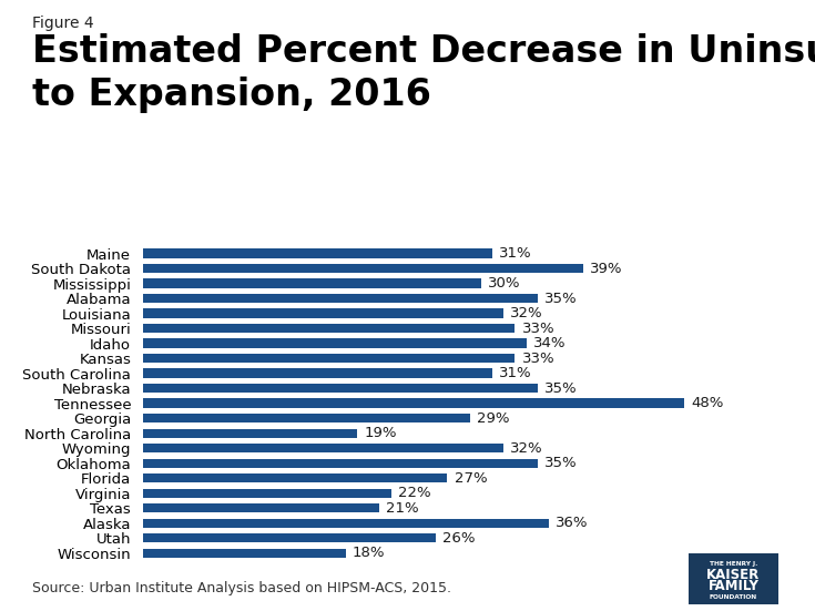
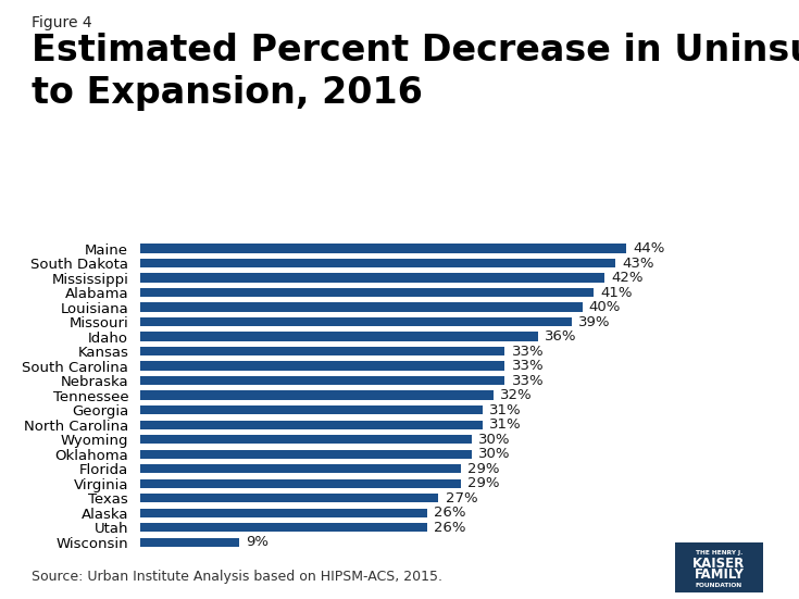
Maine: 31% -> 44%
South Dakota: 39% -> 43%
Mississippi: 30% -> 42%
Alabama: 35% -> 41%
Louisiana: 32% -> 40%
Missouri: 33% -> 39%
Idaho: 34% -> 36%
South Carolina: 31% -> 33%
Nebraska: 35% -> 33%
Tennessee: 48% -> 32%
Georgia: 29% -> 31%
North Carolina: 19% -> 31%
Wyoming: 32% -> 30%
Oklahoma: 35% -> 30%
Florida: 27% -> 29%
Virginia: 22% -> 29%
Texas: 21% -> 27%
Alaska: 36% -> 26%
Wisconsin: 18% -> 9%
